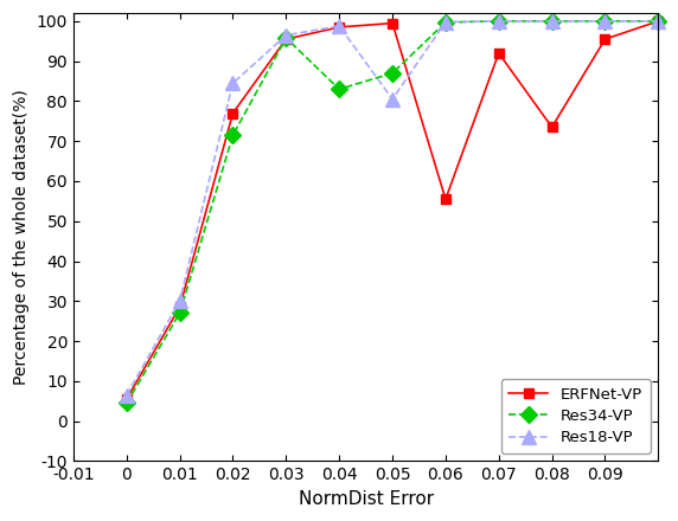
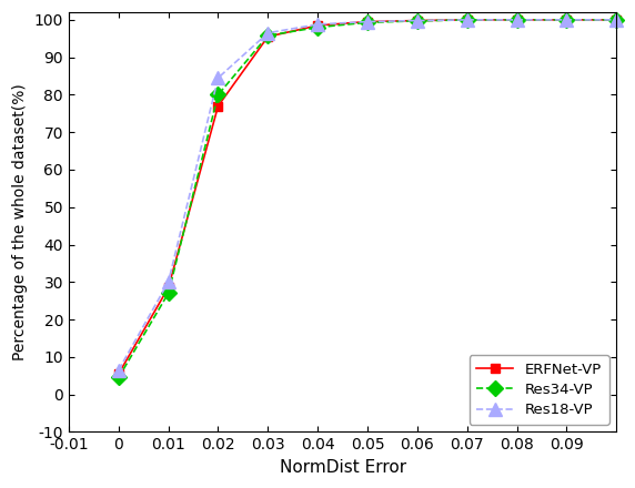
Res34-VP/0.02: 71.5 -> 80.0
Res34-VP/0.04: 83.0 -> 98.0
Res34-VP/0.05: 87.0 -> 99.3
Res18-VP/0.05: 80.5 -> 99.5
ERFNet-VP/0.06: 55.5 -> 99.8
ERFNet-VP/0.07: 92.0 -> 100.0
ERFNet-VP/0.08: 73.5 -> 100.0
ERFNet-VP/0.09: 95.5 -> 100.0
